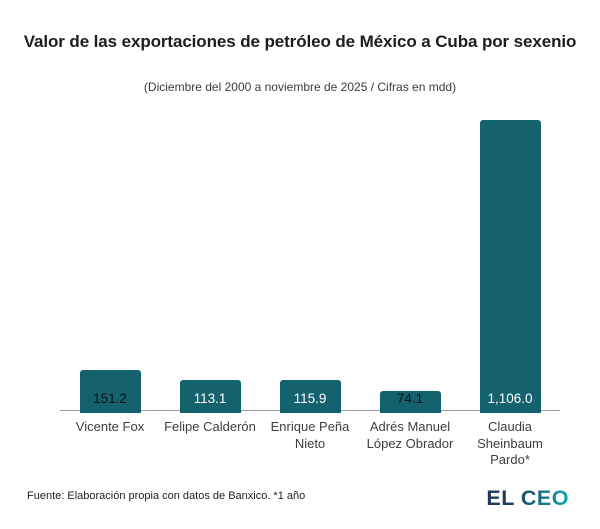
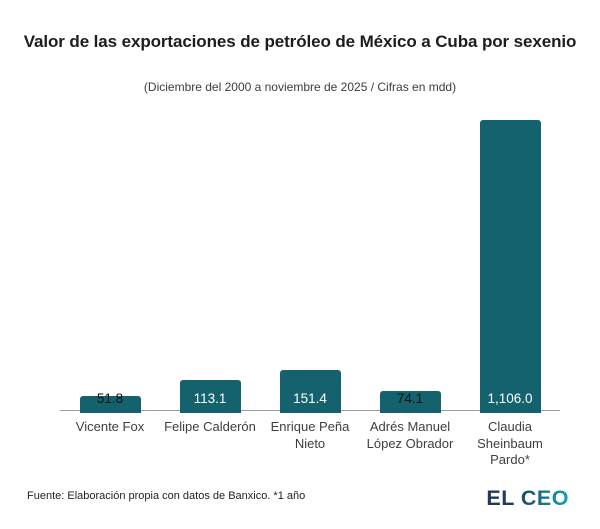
Vicente Fox: 151.2 -> 51.8
Enrique Peña Nieto: 115.9 -> 151.4
